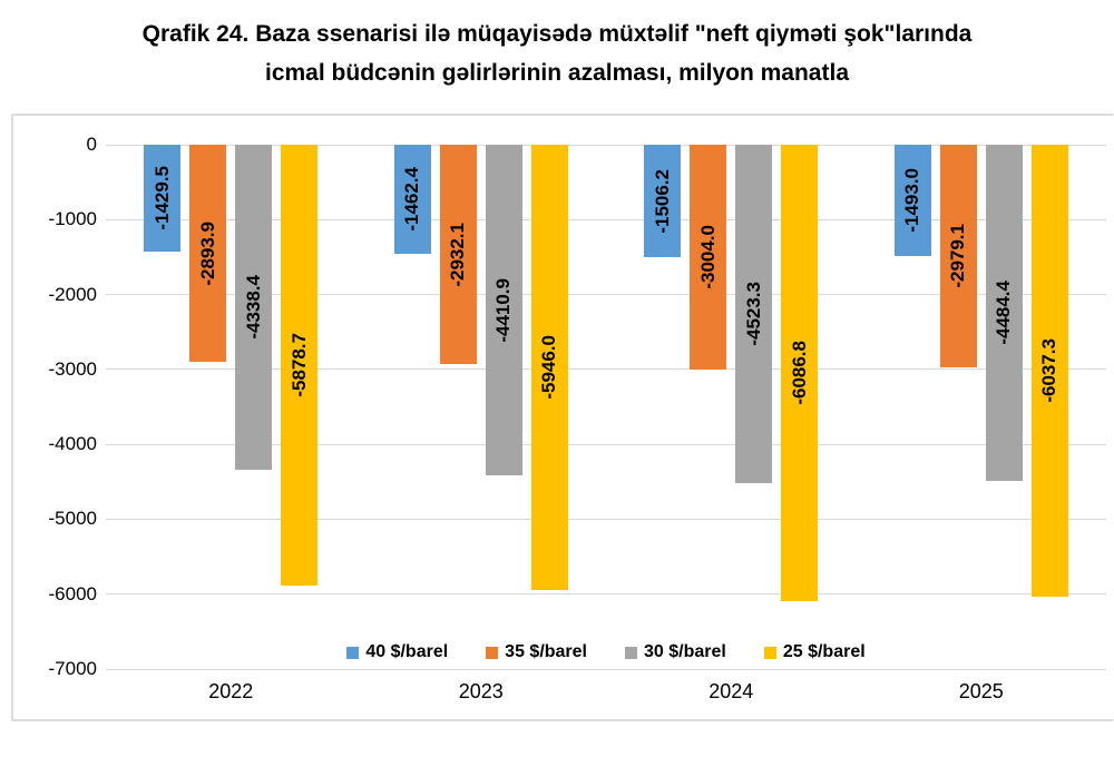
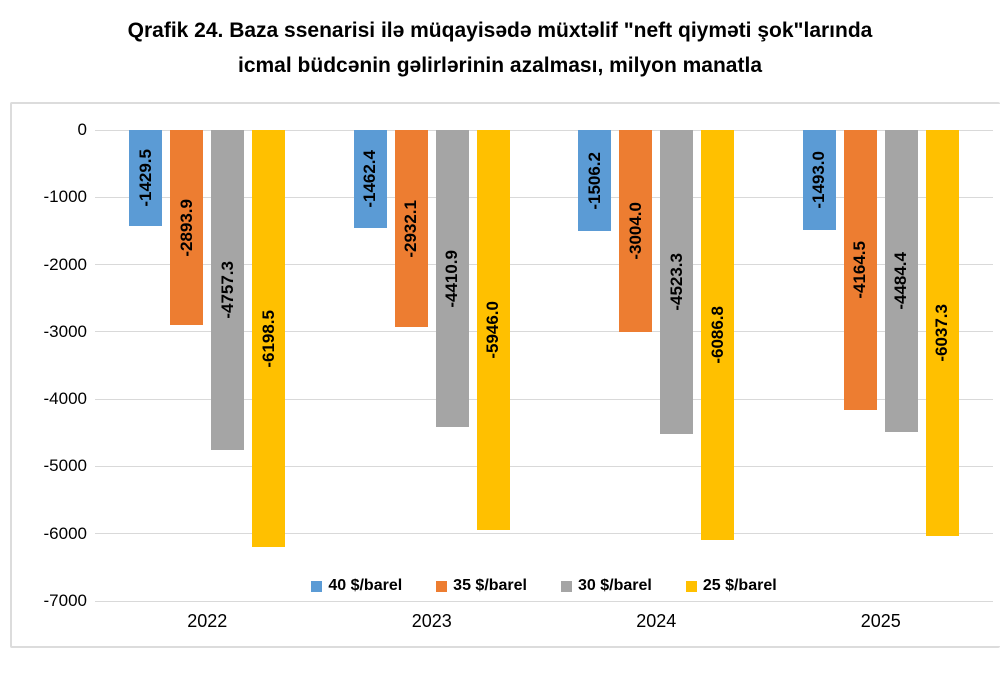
30 $/barel/2022: -4338.4 -> -4757.3
25 $/barel/2022: -5878.7 -> -6198.5
35 $/barel/2025: -2979.1 -> -4164.5
